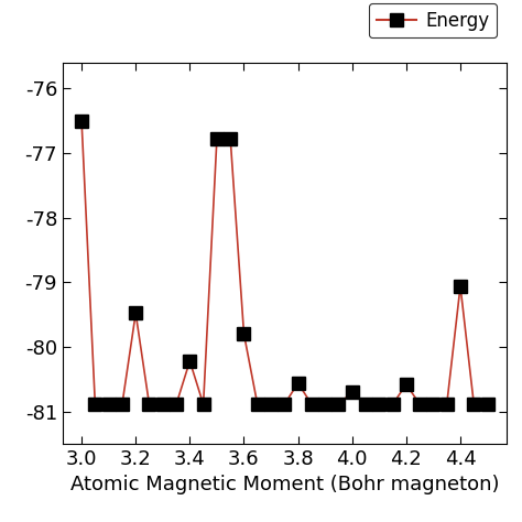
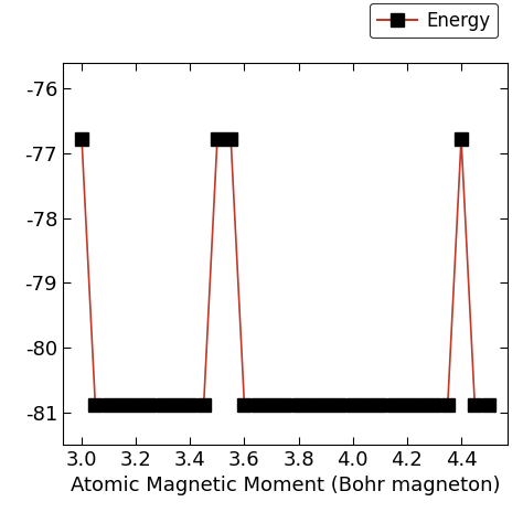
3.0: -76.50 -> -76.78
3.2: -79.48 -> -80.89
3.4: -80.22 -> -80.89
3.6: -79.80 -> -80.89
3.8: -80.56 -> -80.89
4.0: -80.70 -> -80.89
4.2: -80.58 -> -80.89
4.4: -79.06 -> -76.78
